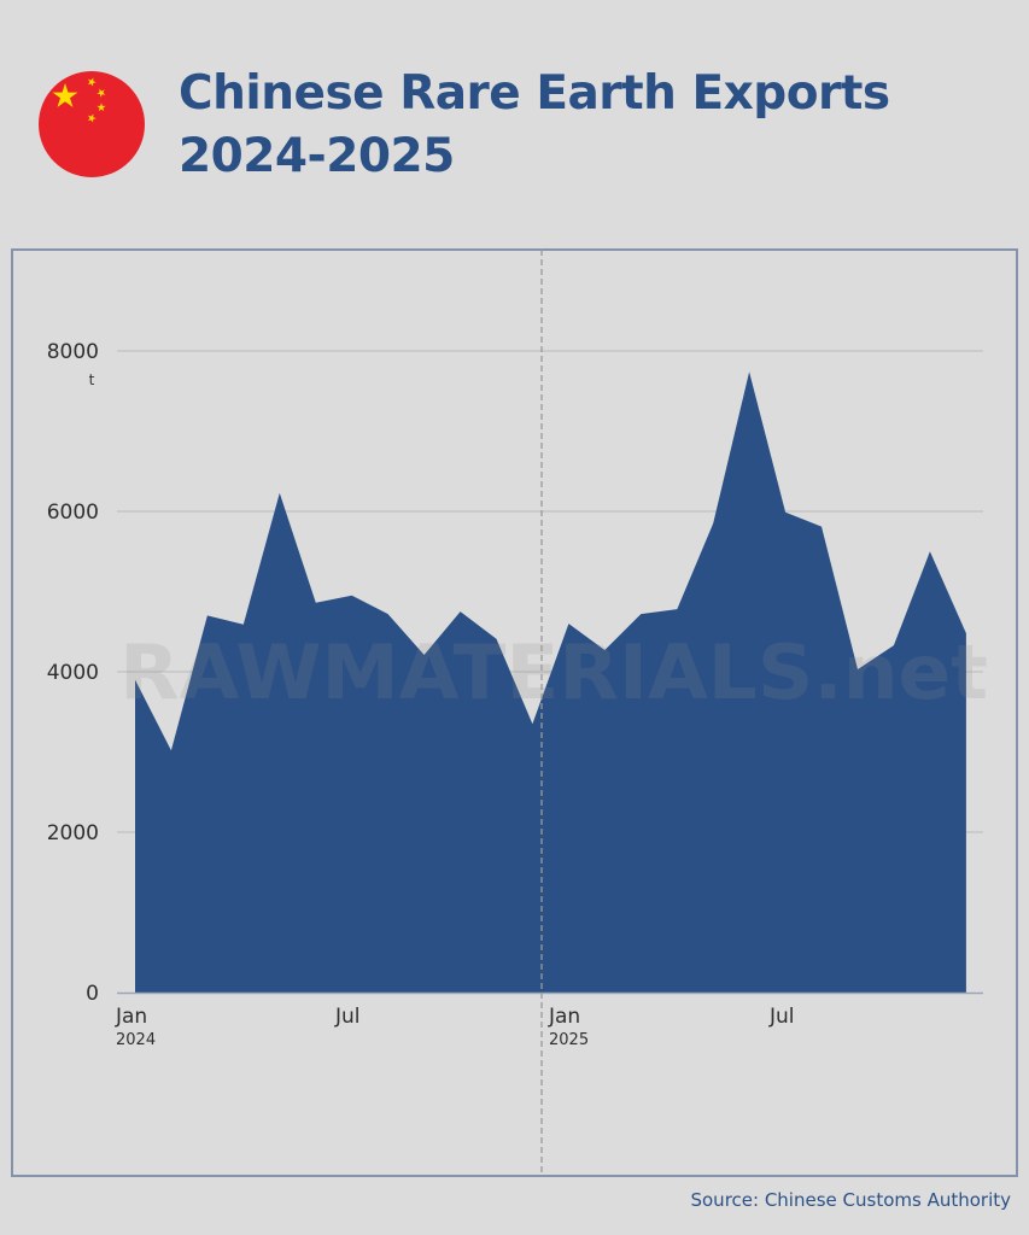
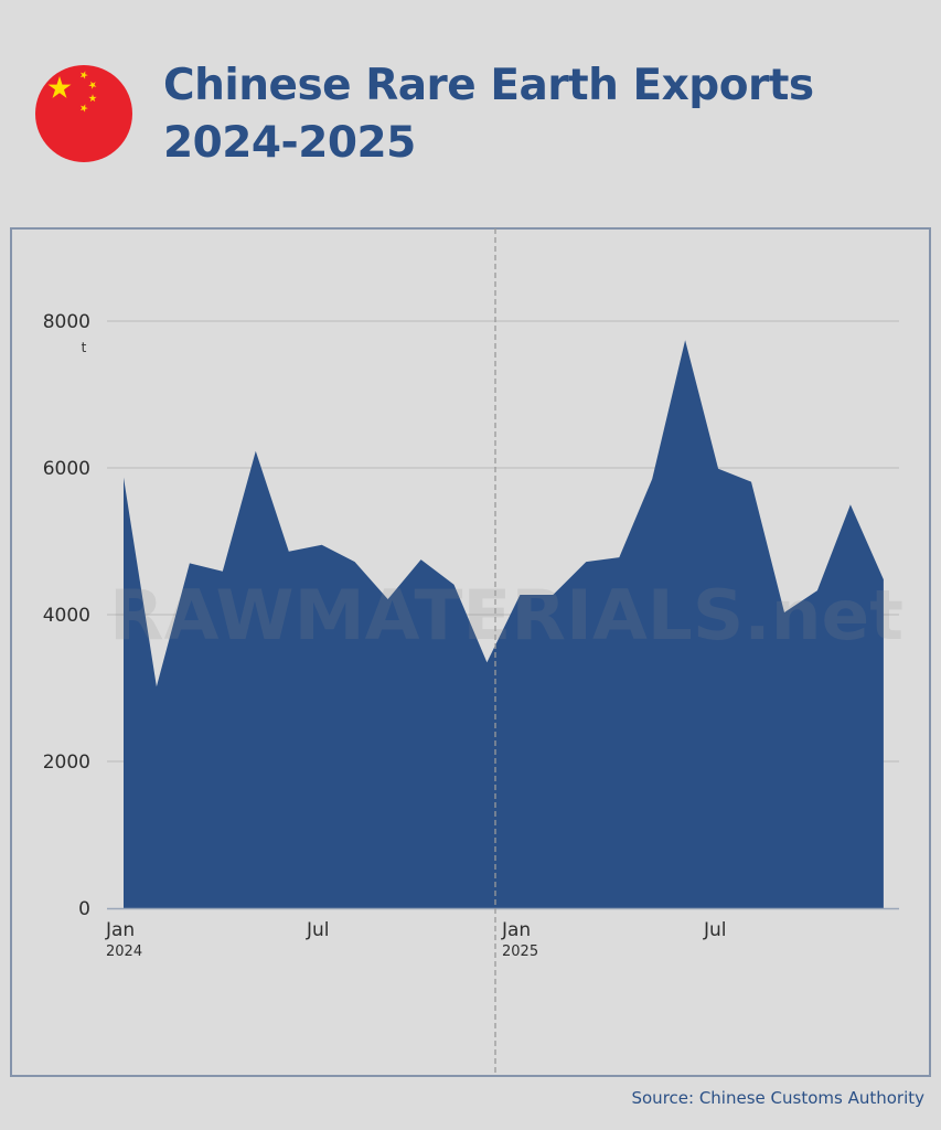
Jan 2024: 3900 -> 5900
Jan 2025: 4600 -> 4300
